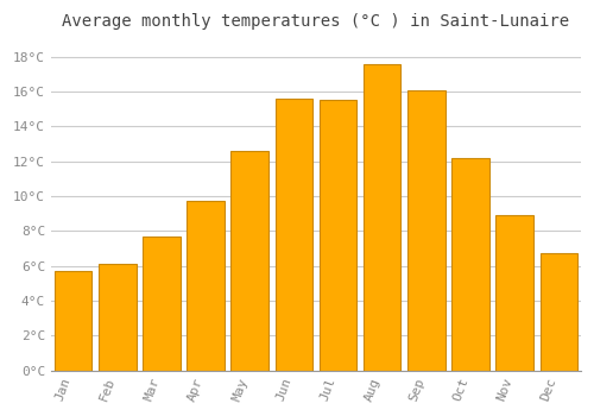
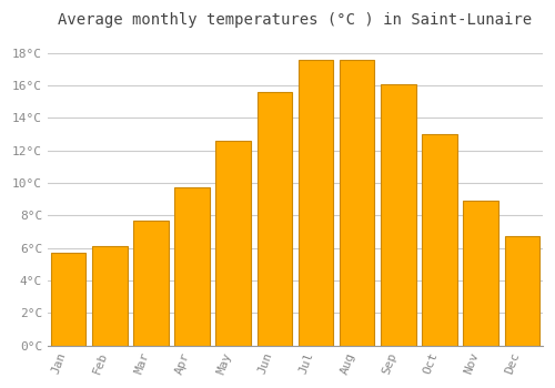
Jul: 15.5°C -> 17.6°C
Oct: 12.2°C -> 13.0°C
